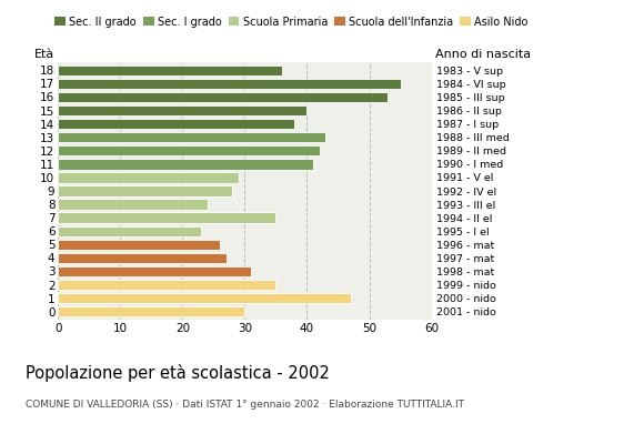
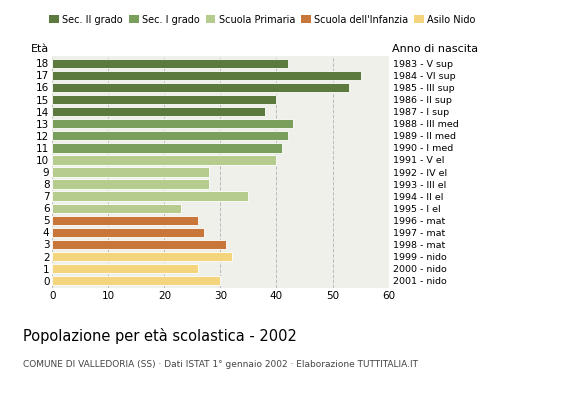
18: 36 -> 42
10: 29 -> 40
8: 24 -> 28
2: 35 -> 32
1: 47 -> 26
